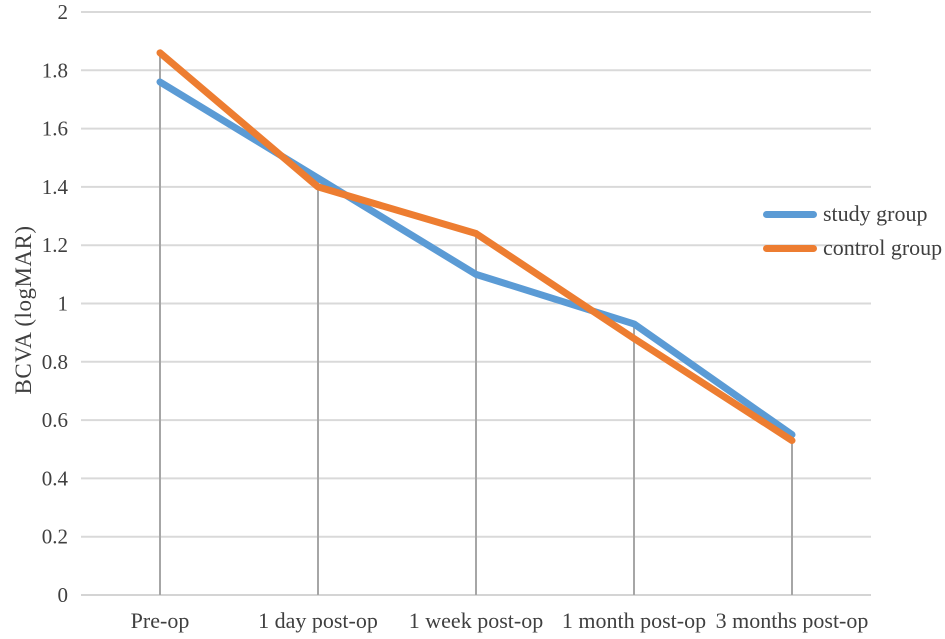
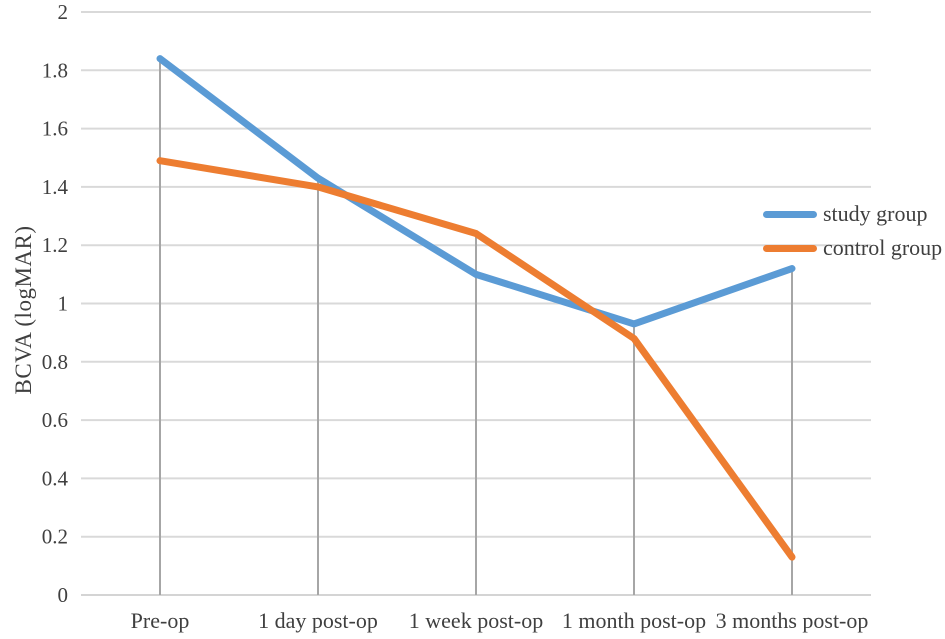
study group/Pre-op: 1.76 -> 1.84
control group/Pre-op: 1.86 -> 1.49
study group/3 months post-op: 0.55 -> 1.12
control group/3 months post-op: 0.53 -> 0.13
